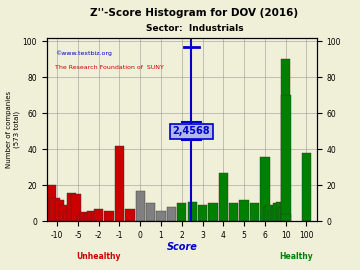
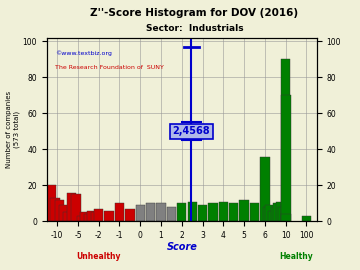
-1: 42 -> 10
0: 17 -> 9
1: 6 -> 10
4: 27 -> 11
100: 38 -> 3
